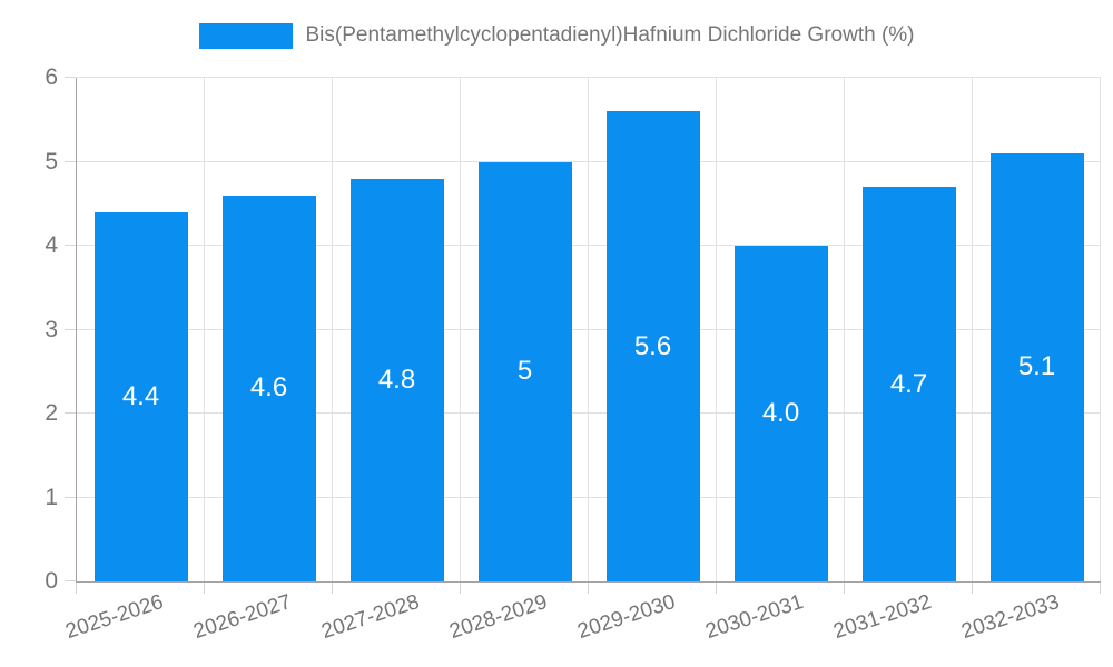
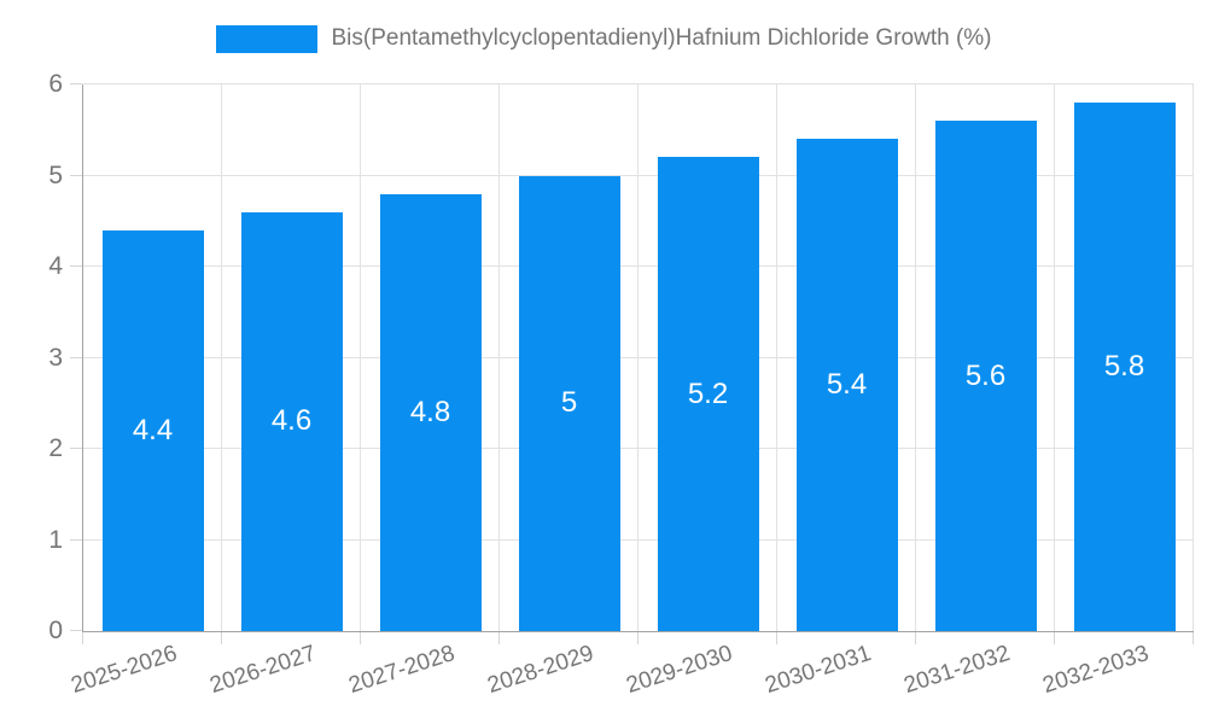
2029-2030: 5.6 -> 5.2
2030-2031: 4.0 -> 5.4
2031-2032: 4.7 -> 5.6
2032-2033: 5.1 -> 5.8
